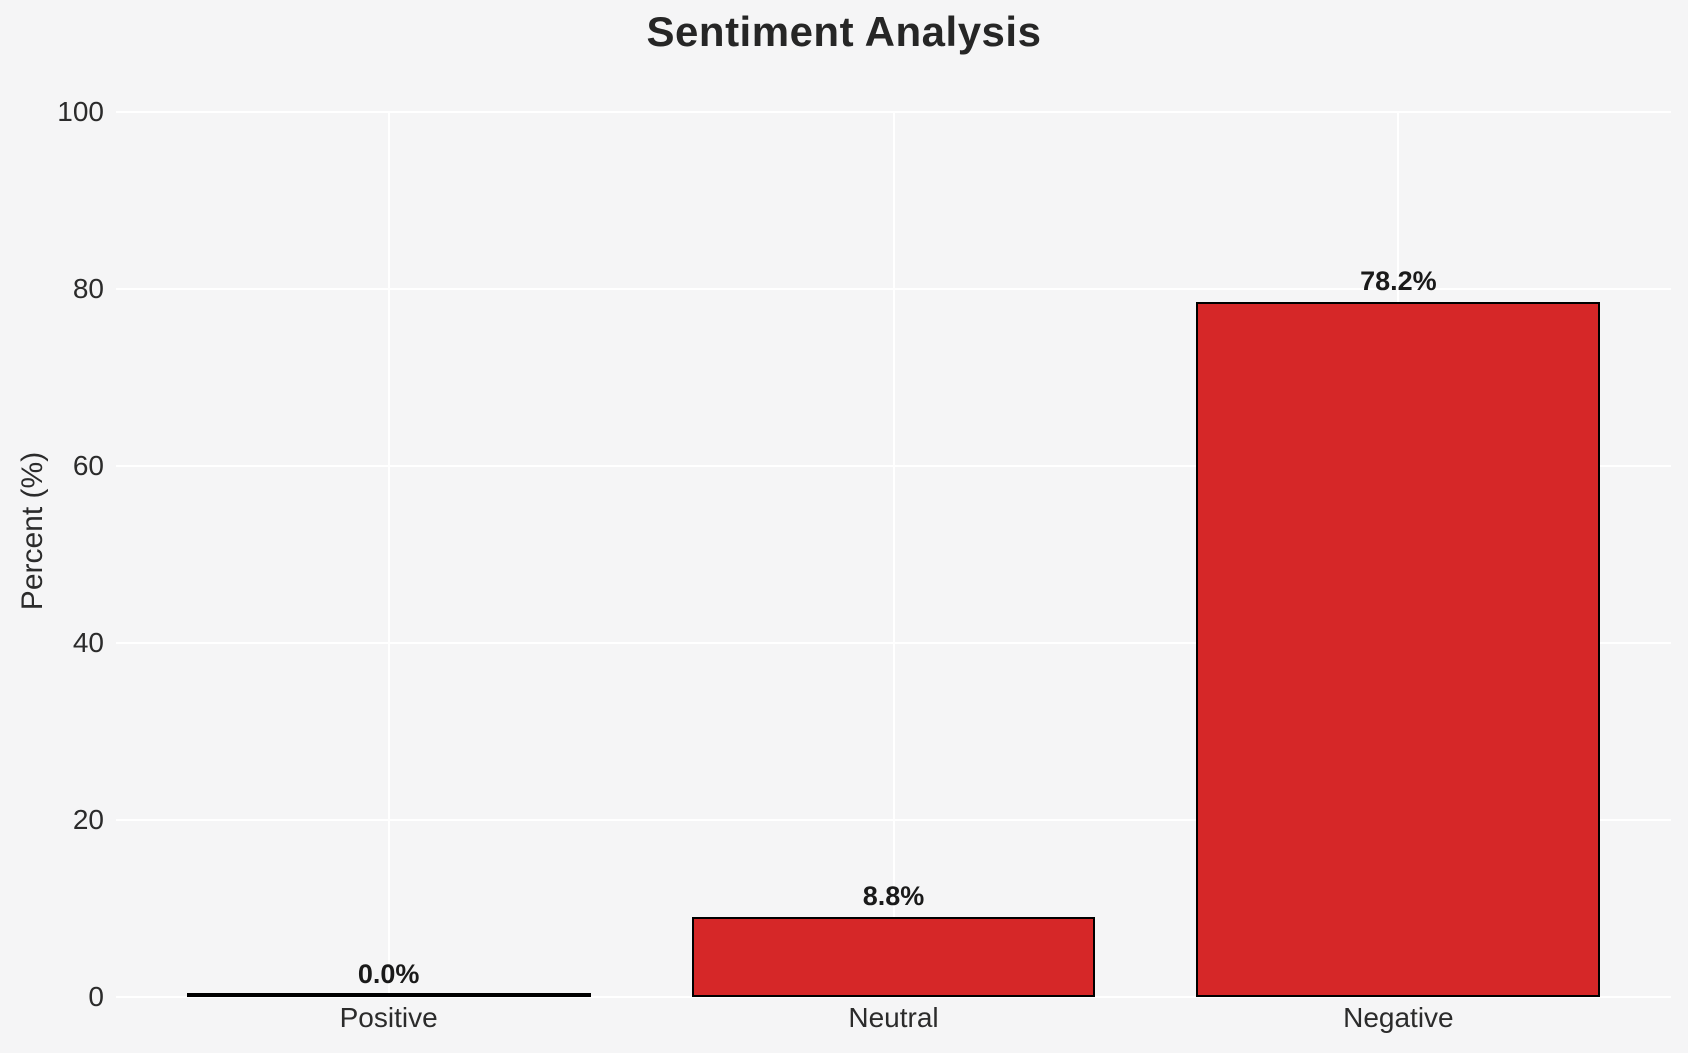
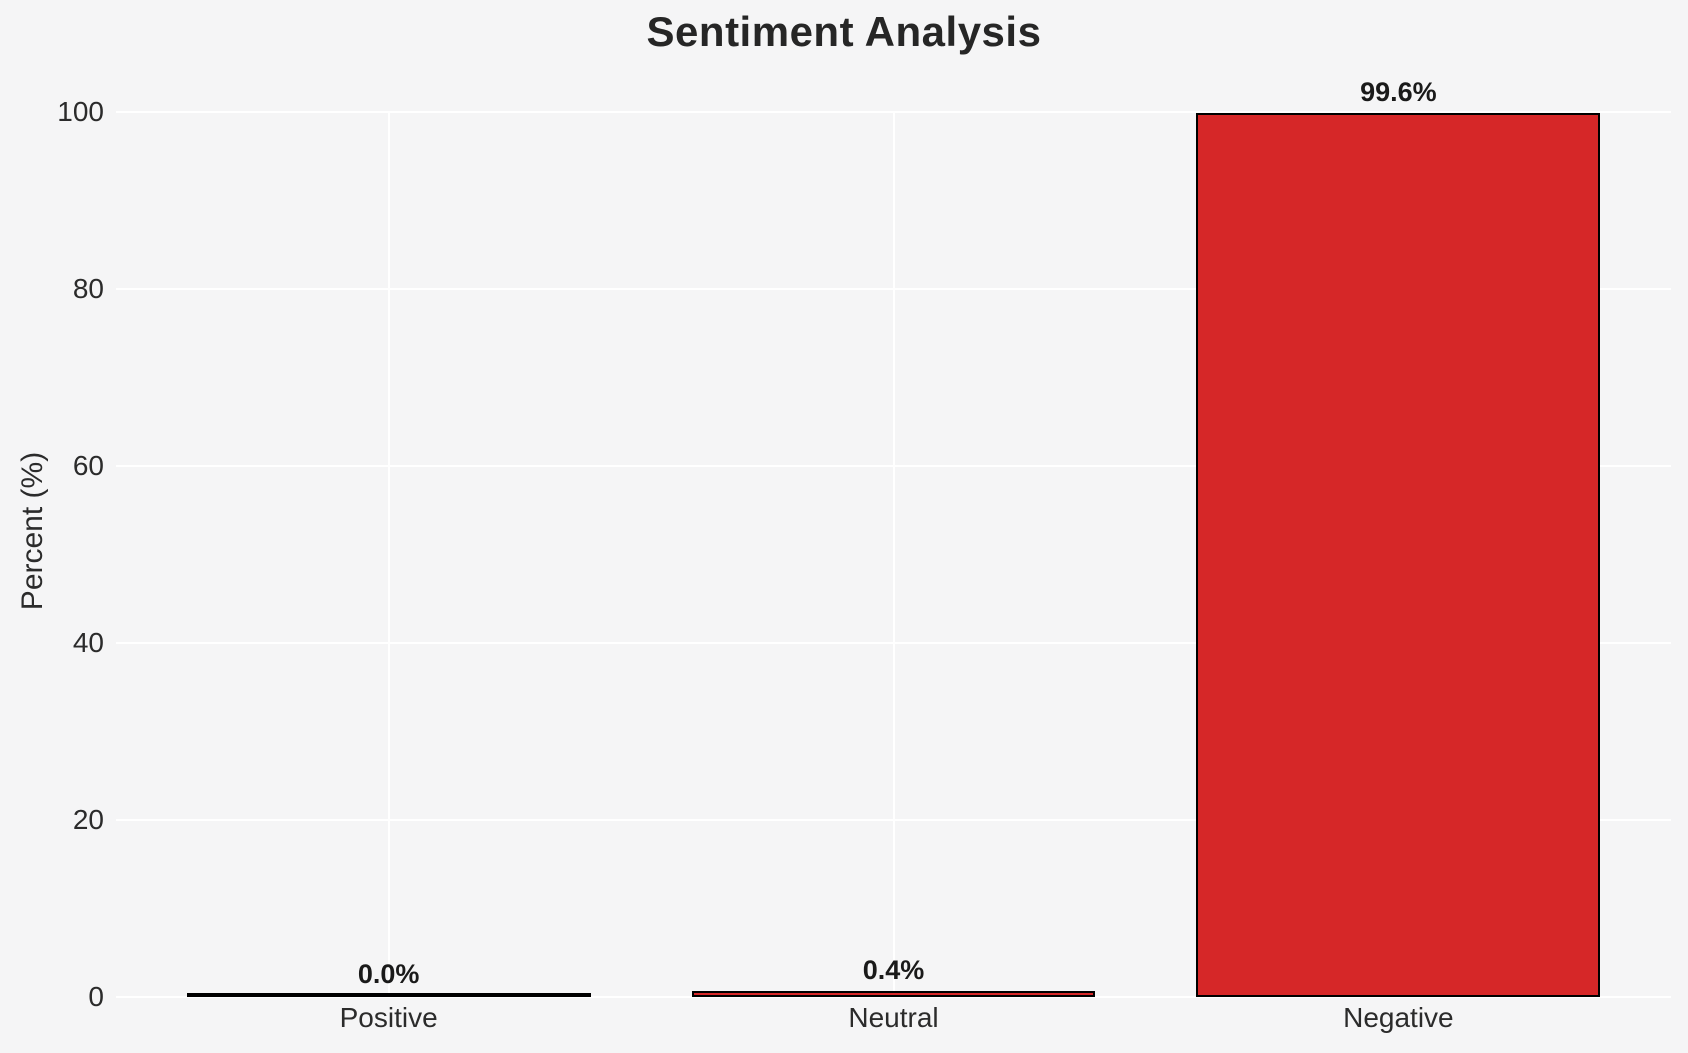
Neutral: 8.8% -> 0.4%
Negative: 78.2% -> 99.6%
